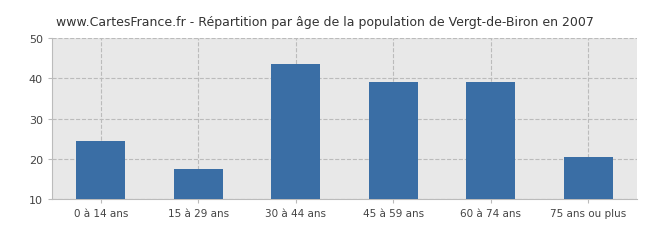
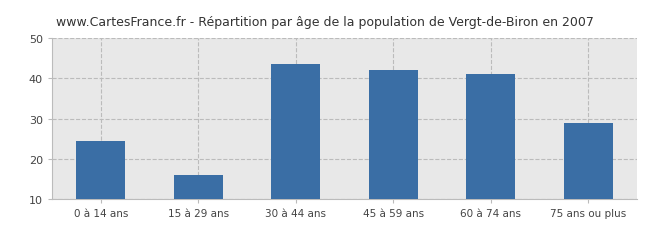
15 à 29 ans: 17.5 -> 16.0
45 à 59 ans: 39.0 -> 42.0
60 à 74 ans: 39.0 -> 41.0
75 ans ou plus: 20.5 -> 29.0
